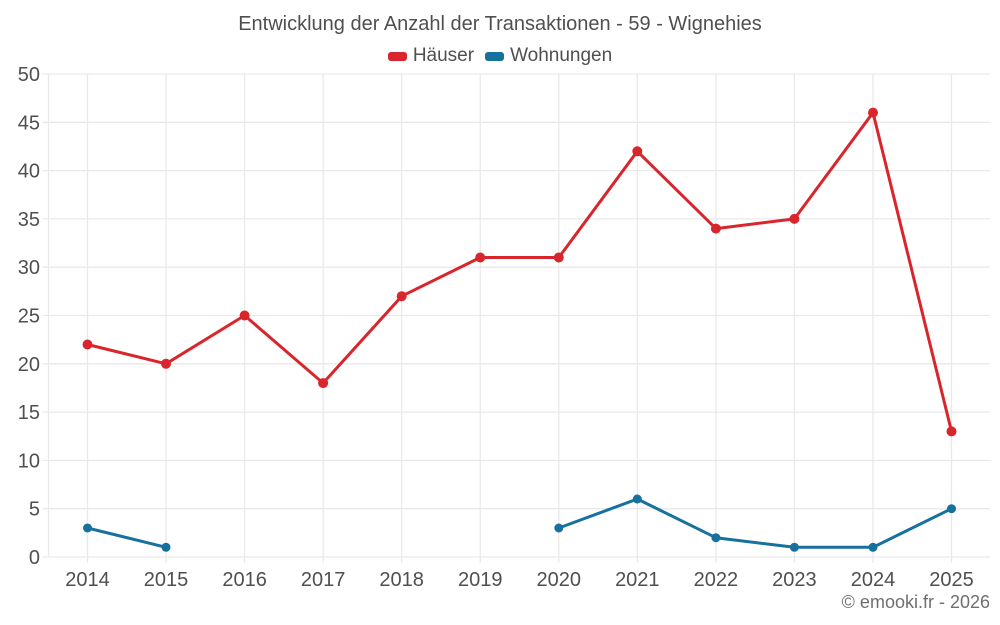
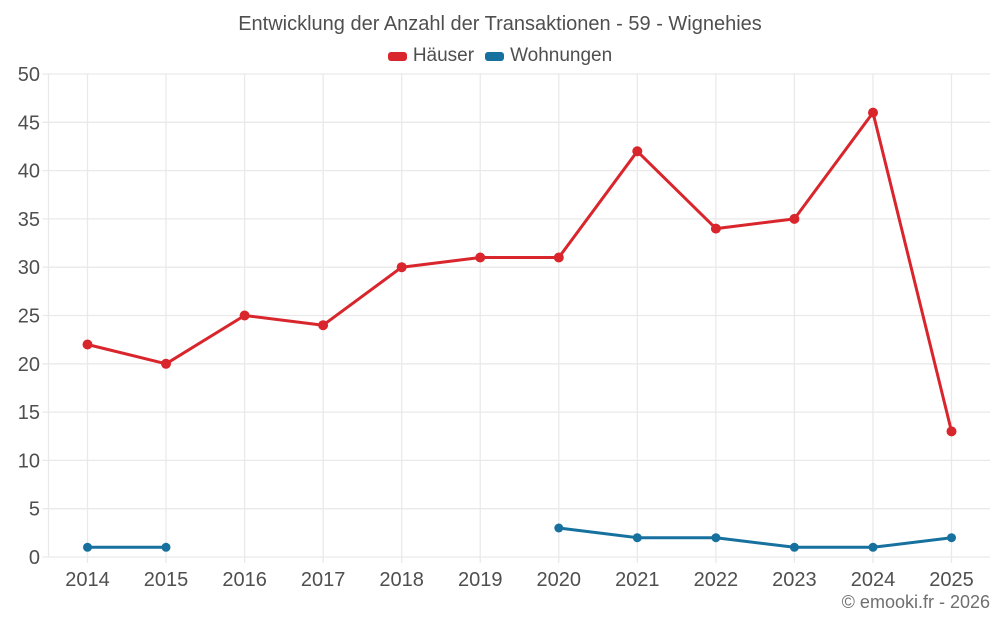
Wohnungen/2014: 3 -> 1
Häuser/2017: 18 -> 24
Häuser/2018: 27 -> 30
Wohnungen/2021: 6 -> 2
Wohnungen/2025: 5 -> 2
